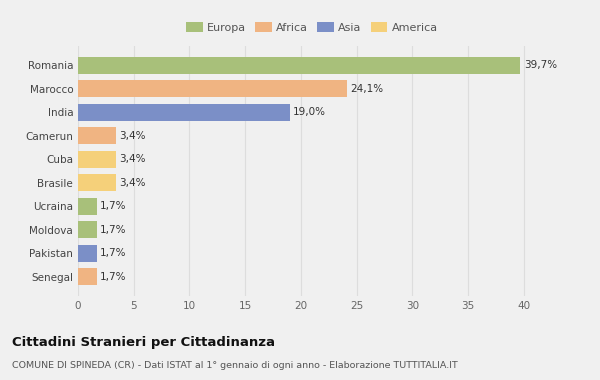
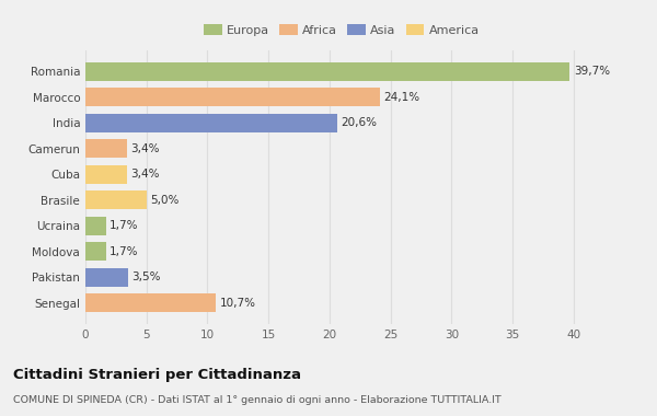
India: 19,0% -> 20,6%
Brasile: 3,4% -> 5,0%
Pakistan: 1,7% -> 3,5%
Senegal: 1,7% -> 10,7%
